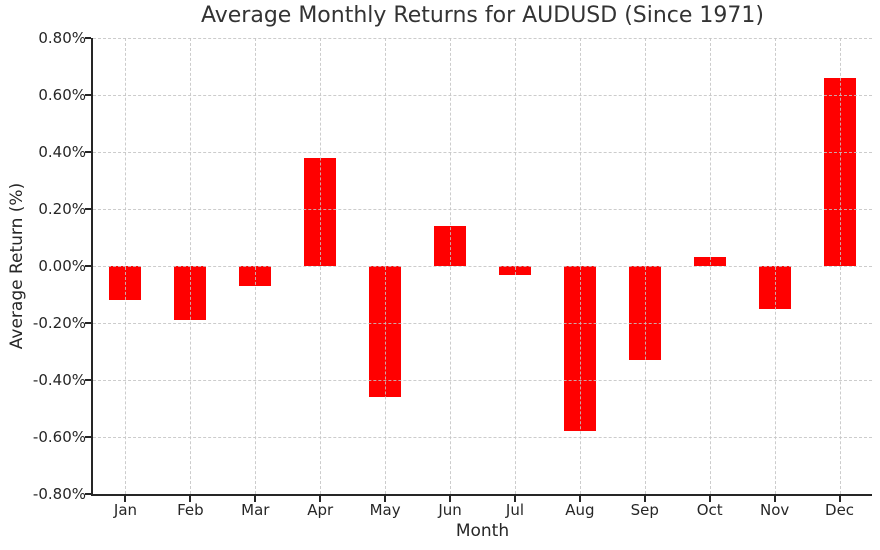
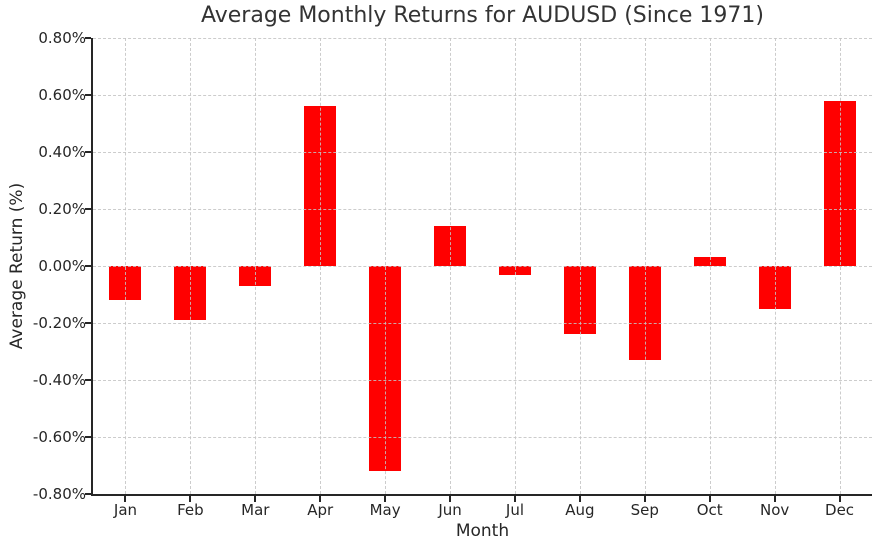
Apr: 0.38% -> 0.56%
May: -0.46% -> -0.72%
Aug: -0.58% -> -0.24%
Dec: 0.66% -> 0.58%
